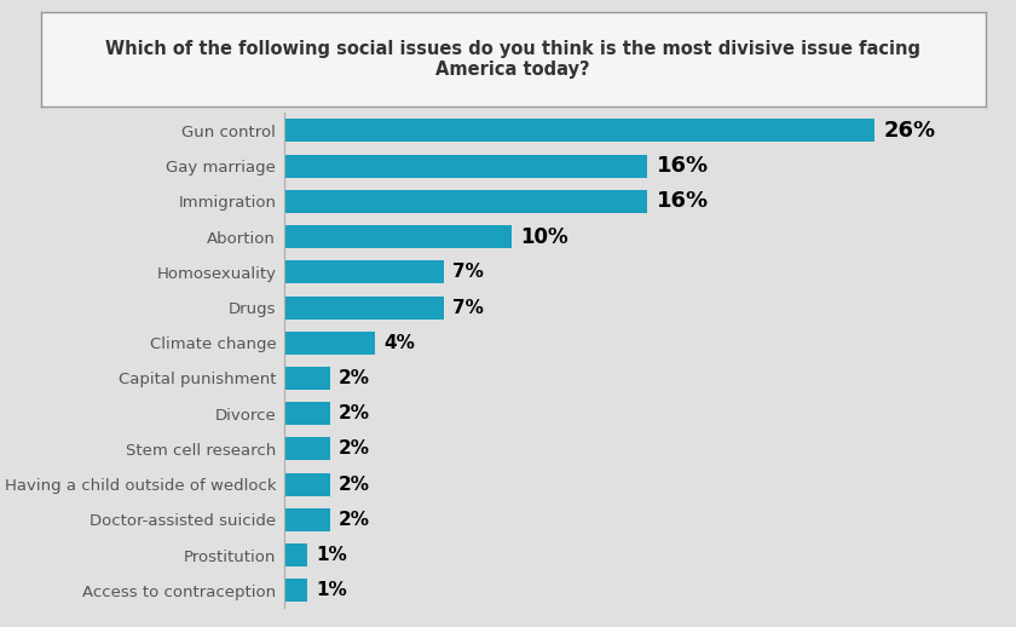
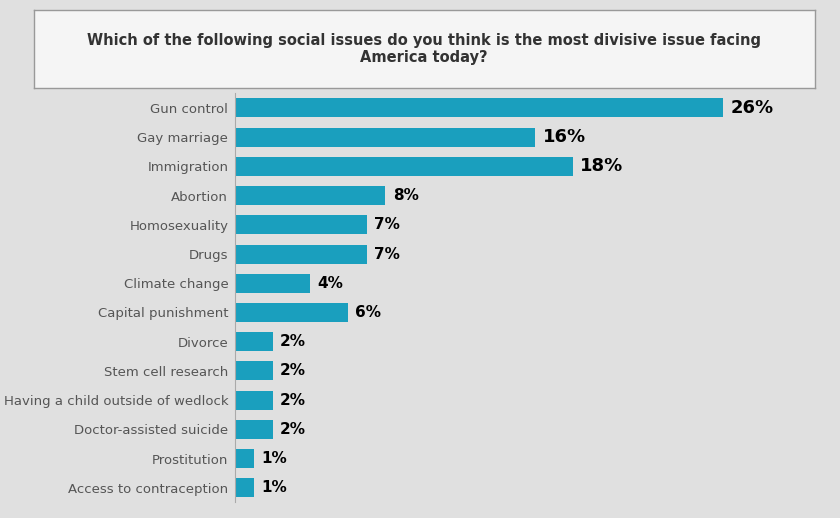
Immigration: 16% -> 18%
Abortion: 10% -> 8%
Capital punishment: 2% -> 6%
